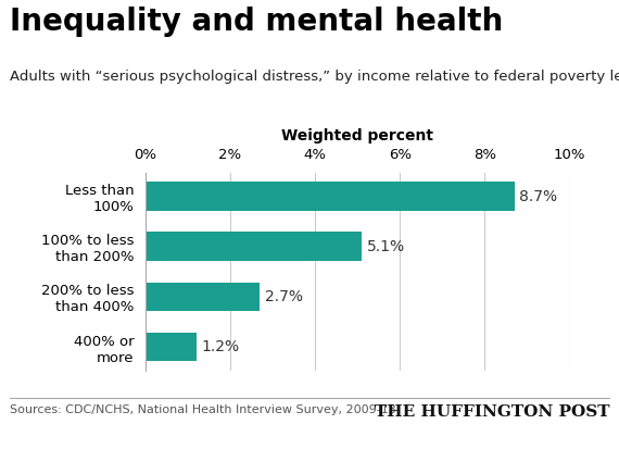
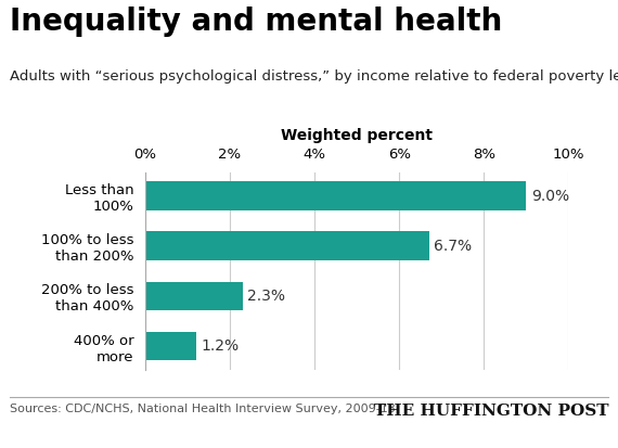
Less than 100%: 8.7% -> 9.0%
100% to less than 200%: 5.1% -> 6.7%
200% to less than 400%: 2.7% -> 2.3%
